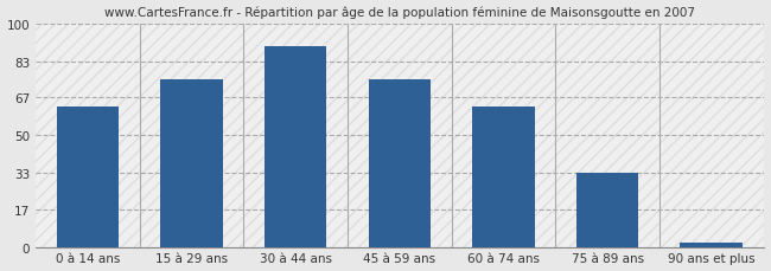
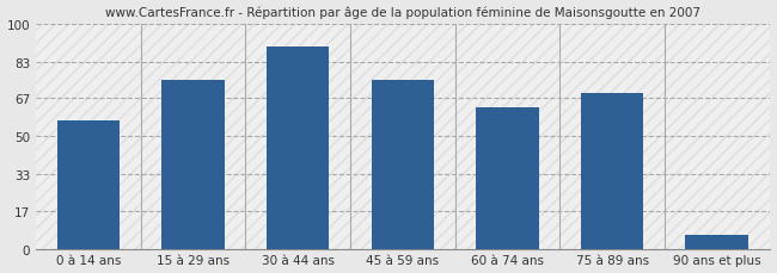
0 à 14 ans: 63 -> 57
75 à 89 ans: 33 -> 69
90 ans et plus: 2 -> 6
